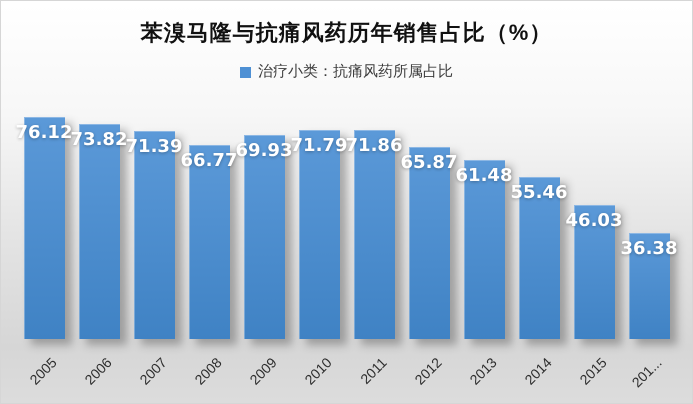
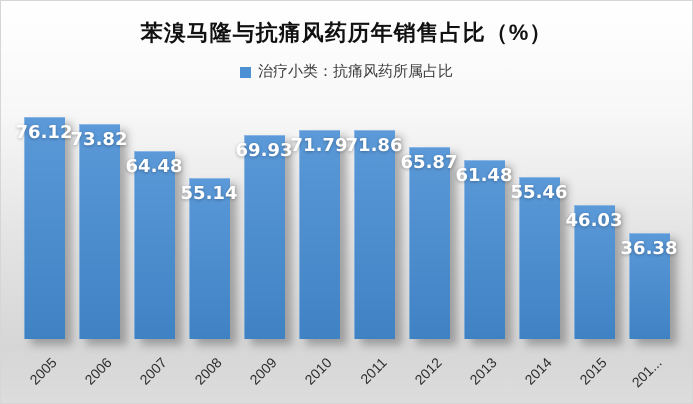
2007: 71.39 -> 64.48
2008: 66.77 -> 55.14
